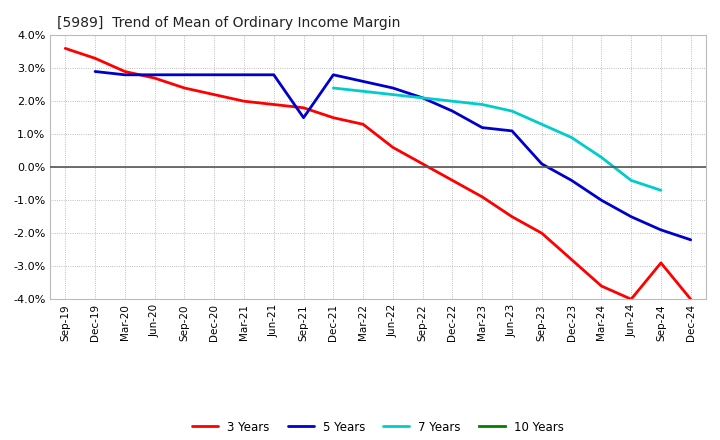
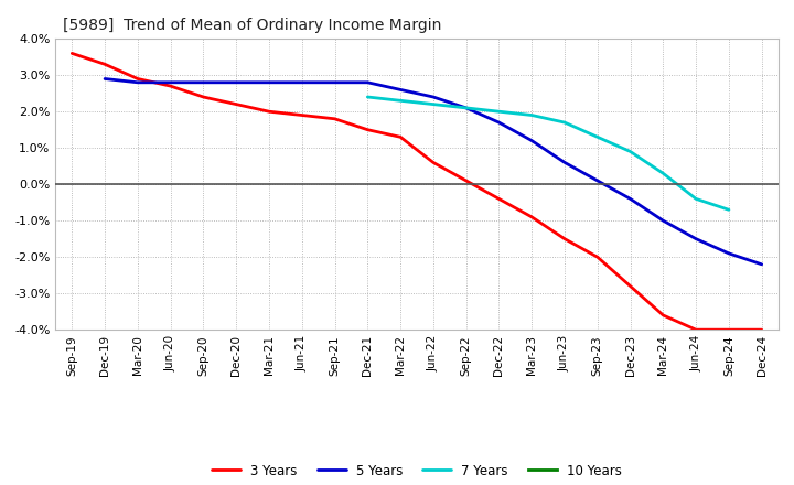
5 Years/Sep-21: 1.5% -> 2.8%
5 Years/Jun-23: 1.1% -> 0.6%
3 Years/Sep-24: -2.9% -> -4.0%
